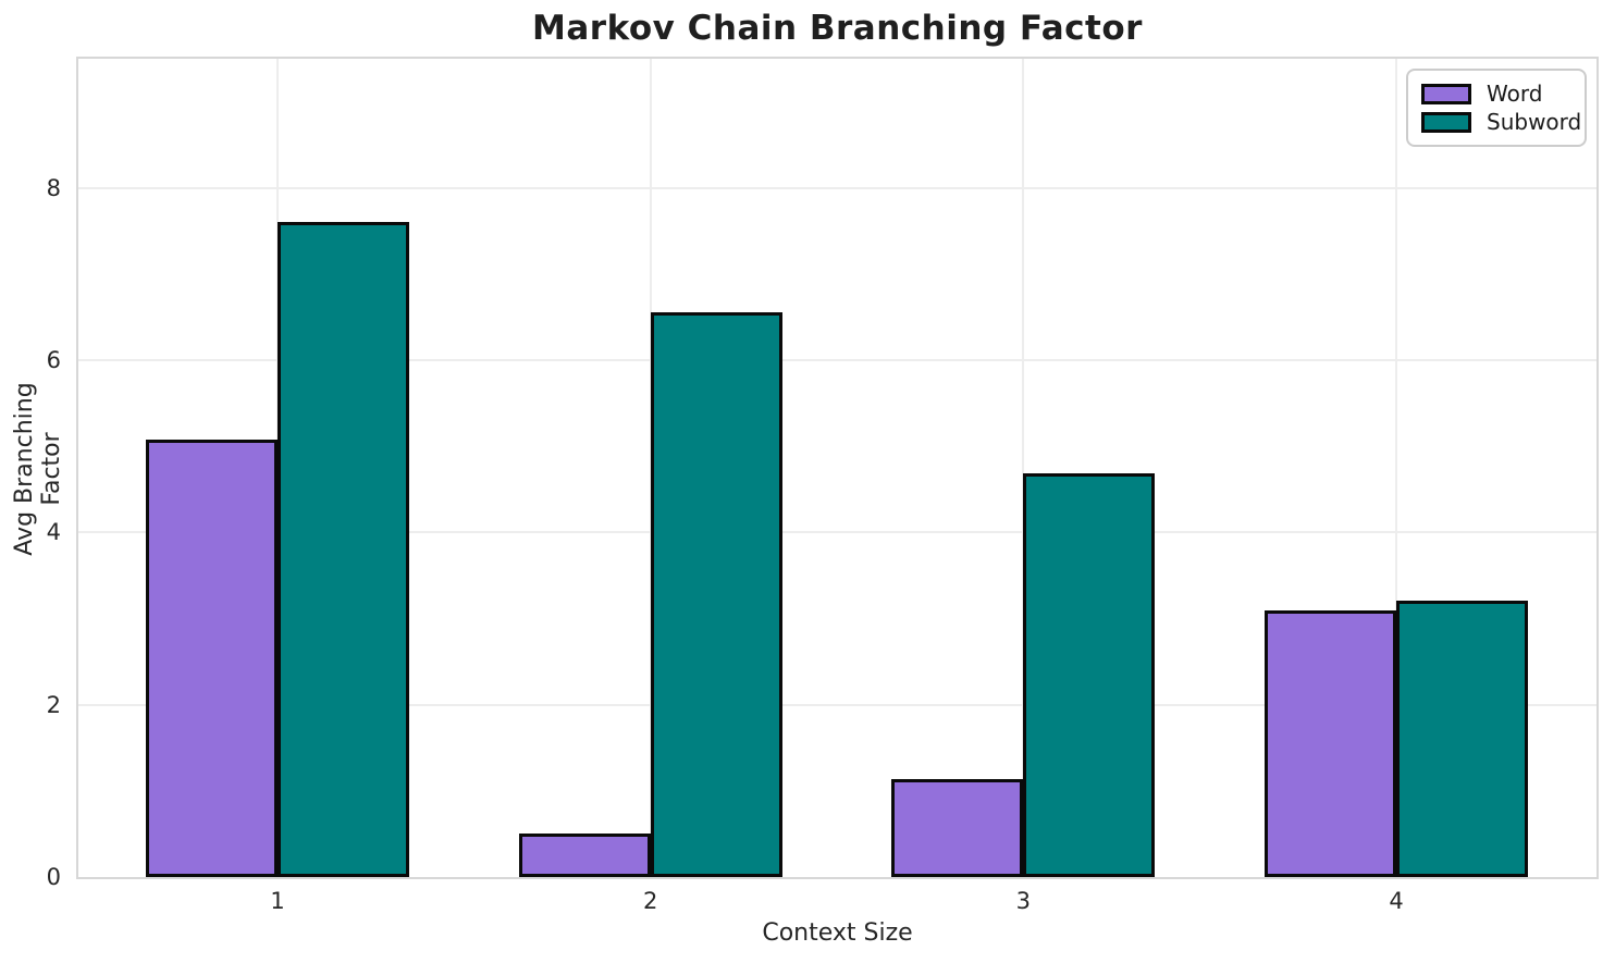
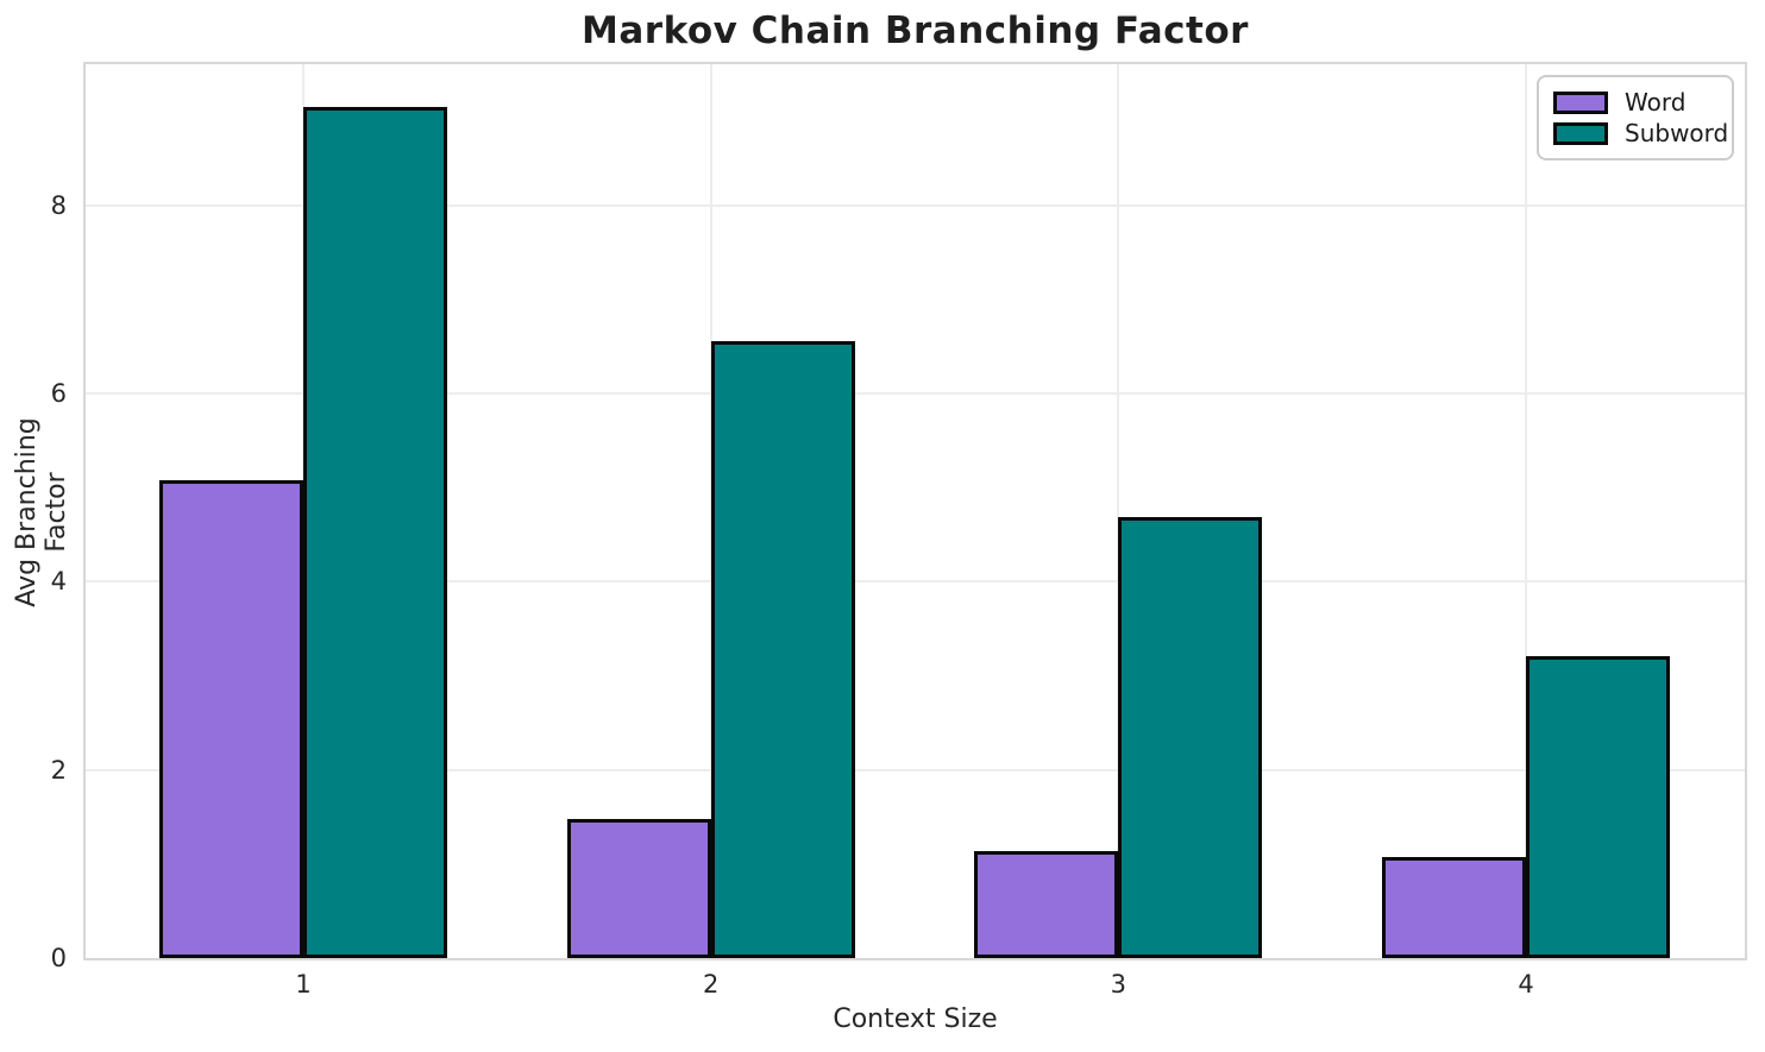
Subword/1: 7.6 -> 9.1
Word/2: 0.5 -> 1.5
Word/4: 3.1 -> 1.1
